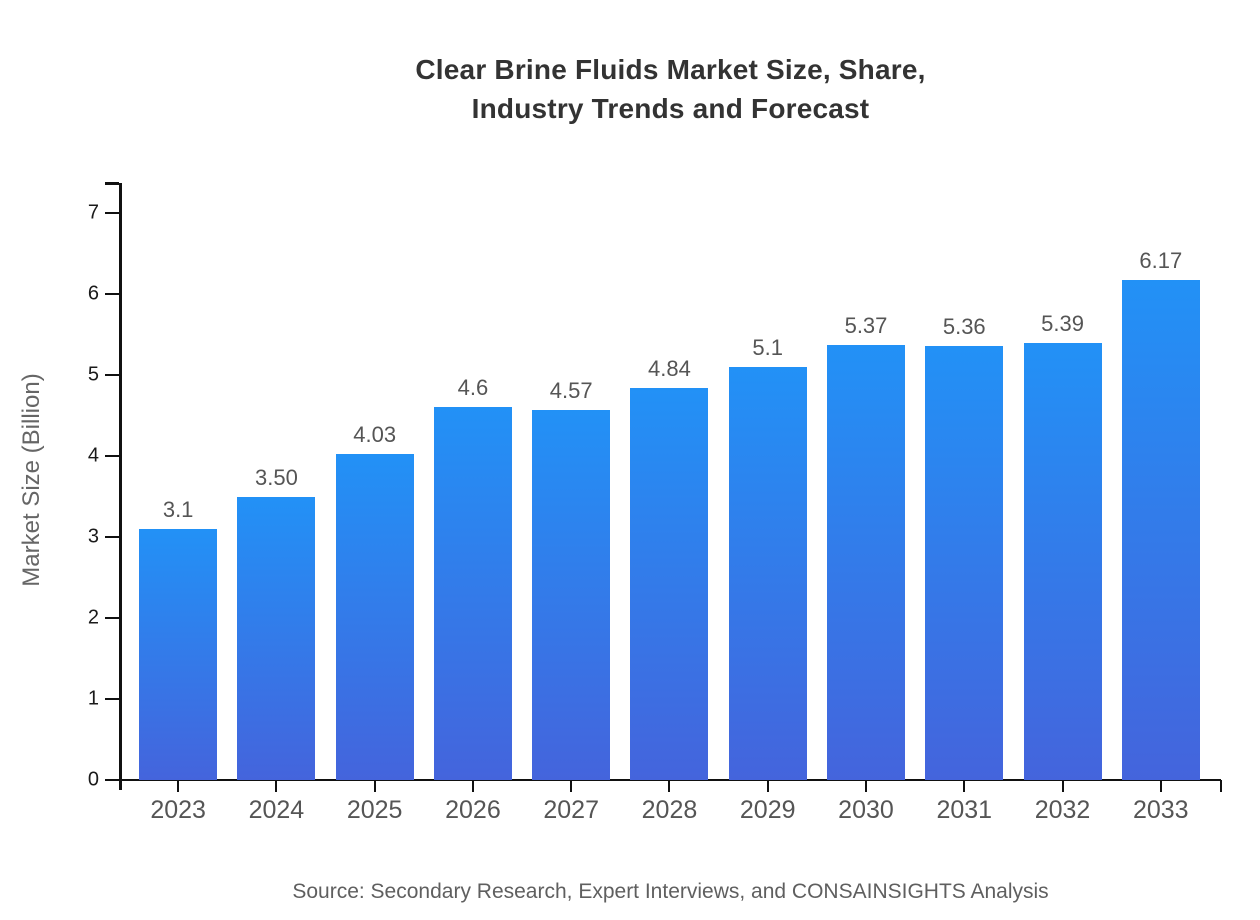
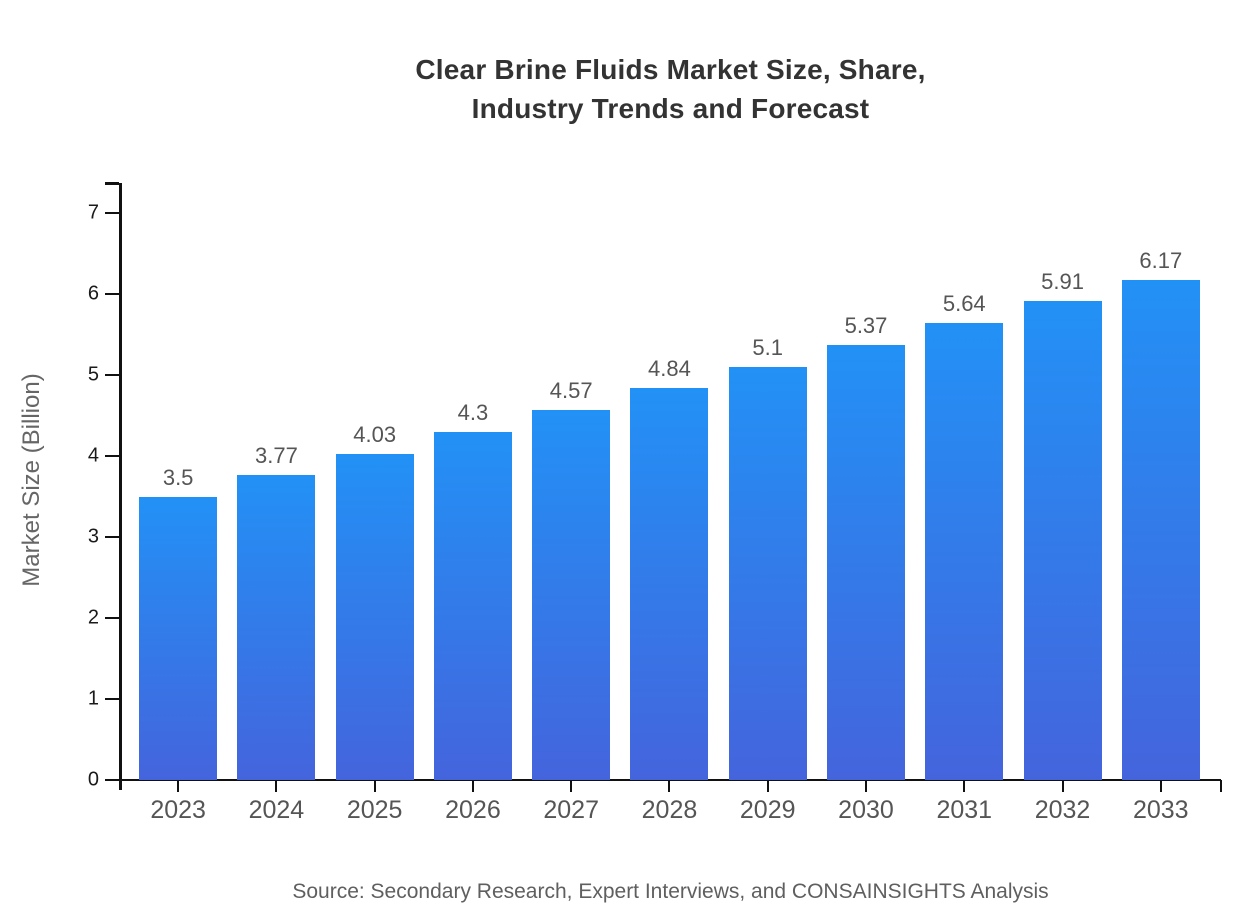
2023: 3.1 -> 3.5
2024: 3.50 -> 3.77
2026: 4.6 -> 4.3
2031: 5.36 -> 5.64
2032: 5.39 -> 5.91
